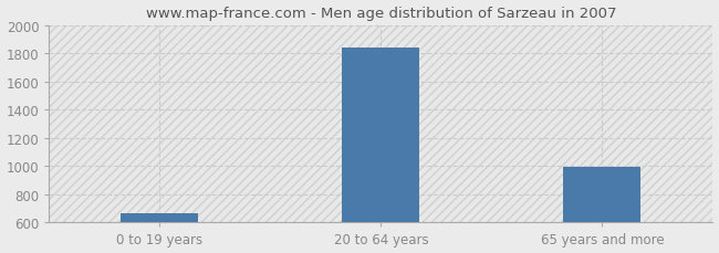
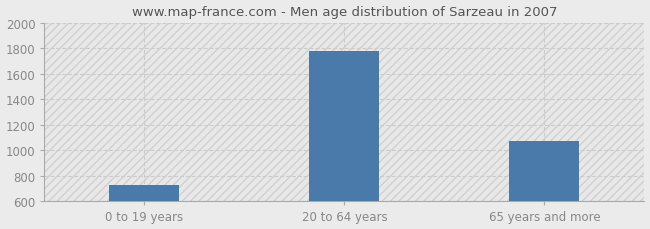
0 to 19 years: 660 -> 730
20 to 64 years: 1840 -> 1780
65 years and more: 1000 -> 1070
